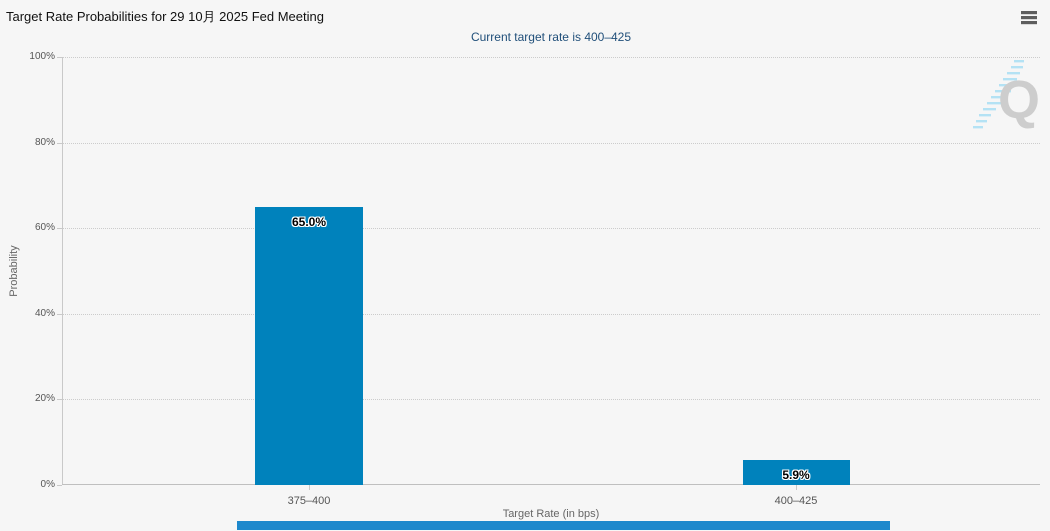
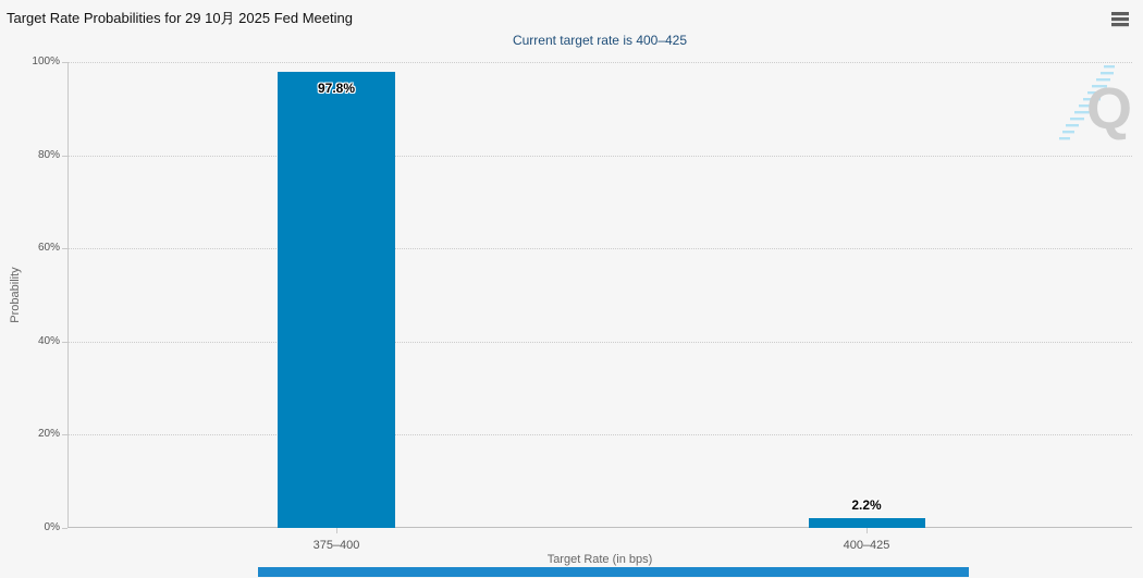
375–400: 65.0% -> 97.8%
400–425: 5.9% -> 2.2%
